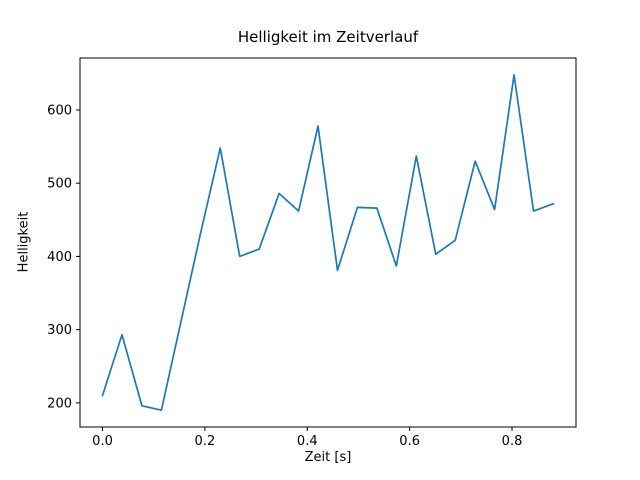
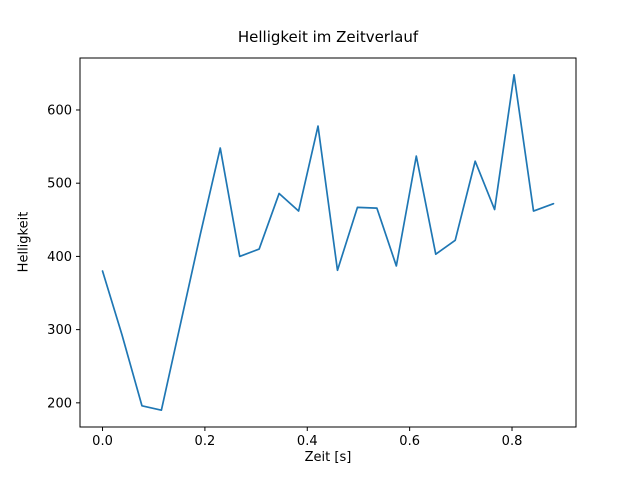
0.0: 210 -> 380
